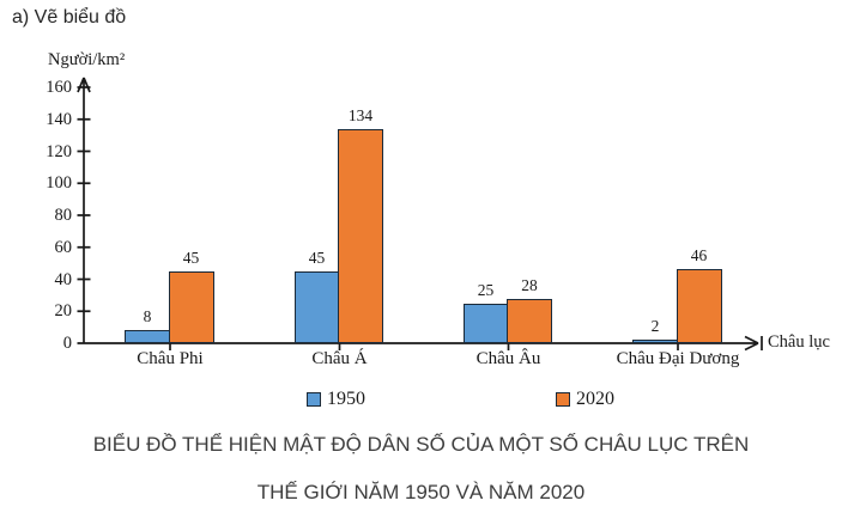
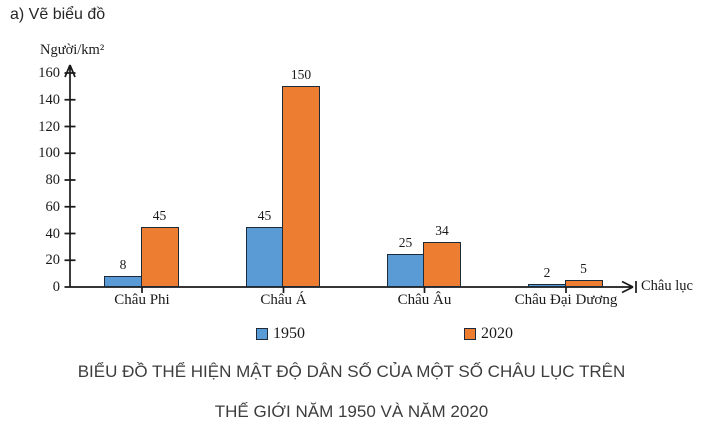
2020/Châu Á: 134 -> 150
2020/Châu Âu: 28 -> 34
2020/Châu Đại Dương: 46 -> 5
